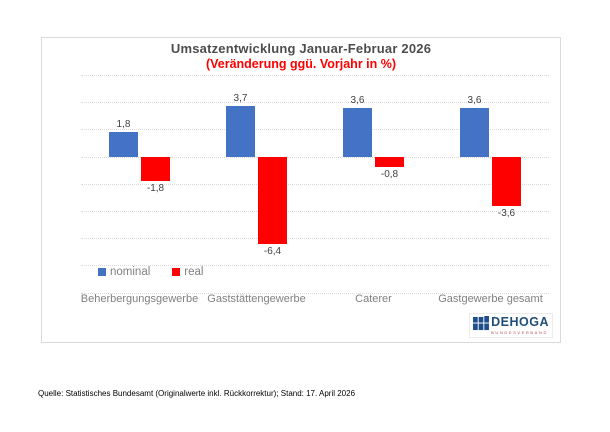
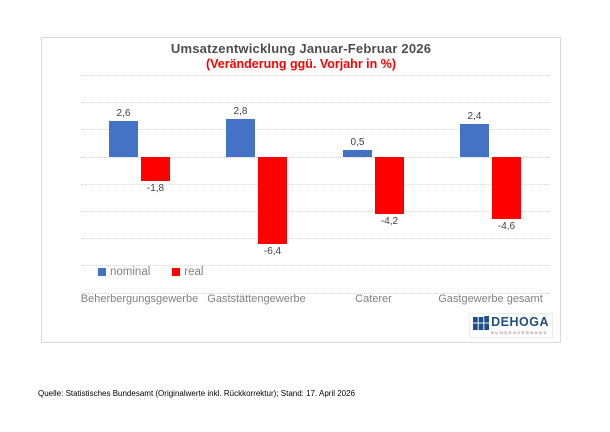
nominal/Beherbergungsgewerbe: 1,8 -> 2,6
nominal/Gaststättengewerbe: 3,7 -> 2,8
nominal/Caterer: 3,6 -> 0,5
real/Caterer: -0,8 -> -4,2
nominal/Gastgewerbe gesamt: 3,6 -> 2,4
real/Gastgewerbe gesamt: -3,6 -> -4,6
